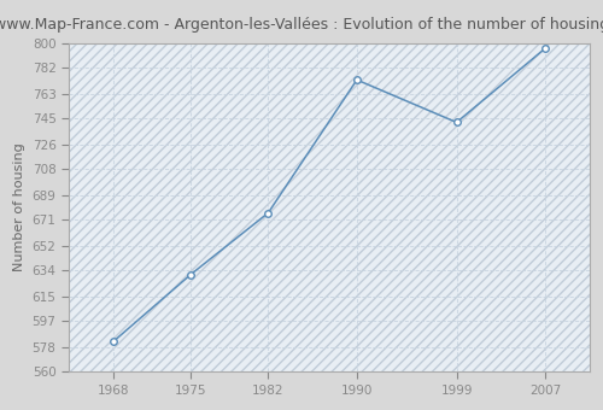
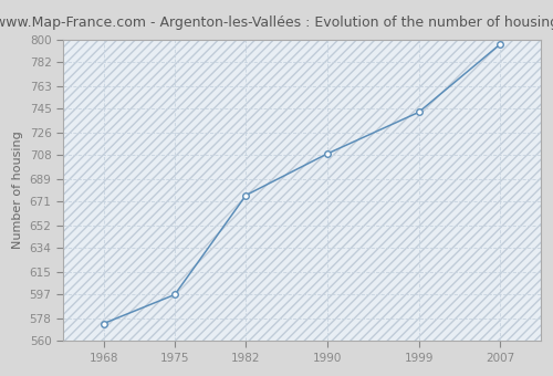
1968: 582 -> 574
1975: 631 -> 597
1990: 773 -> 709
